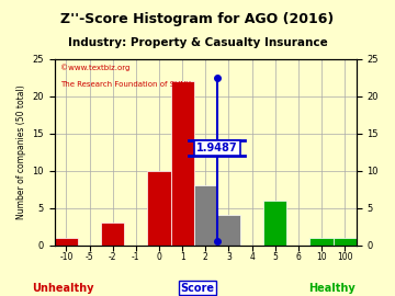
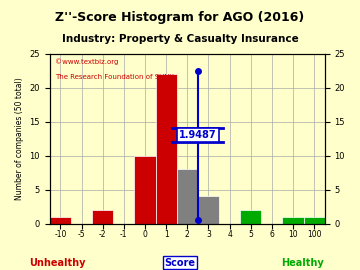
-2: 3 -> 2
5: 6 -> 2
